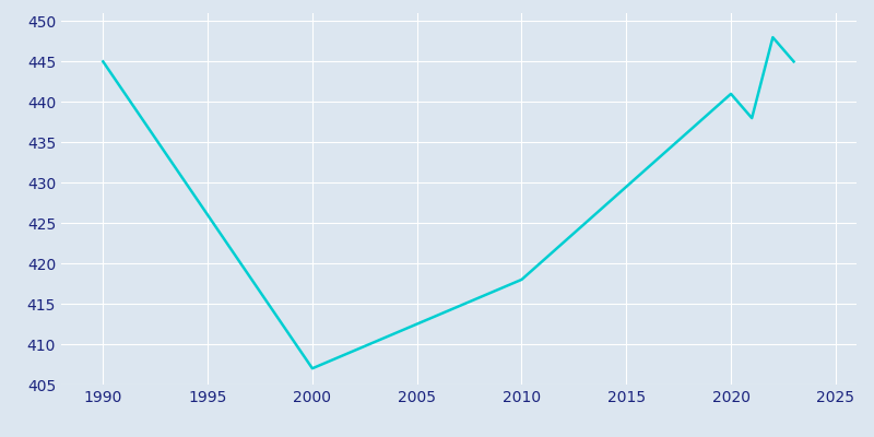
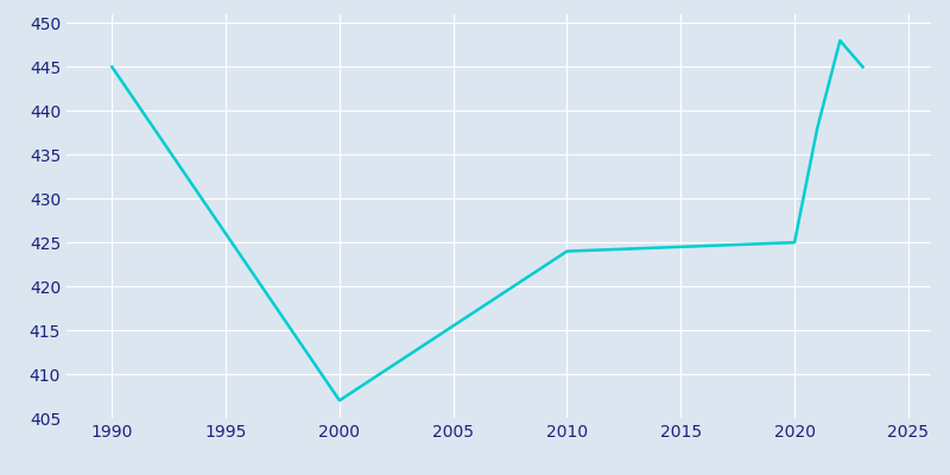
2010: 418 -> 424
2020: 441 -> 425
